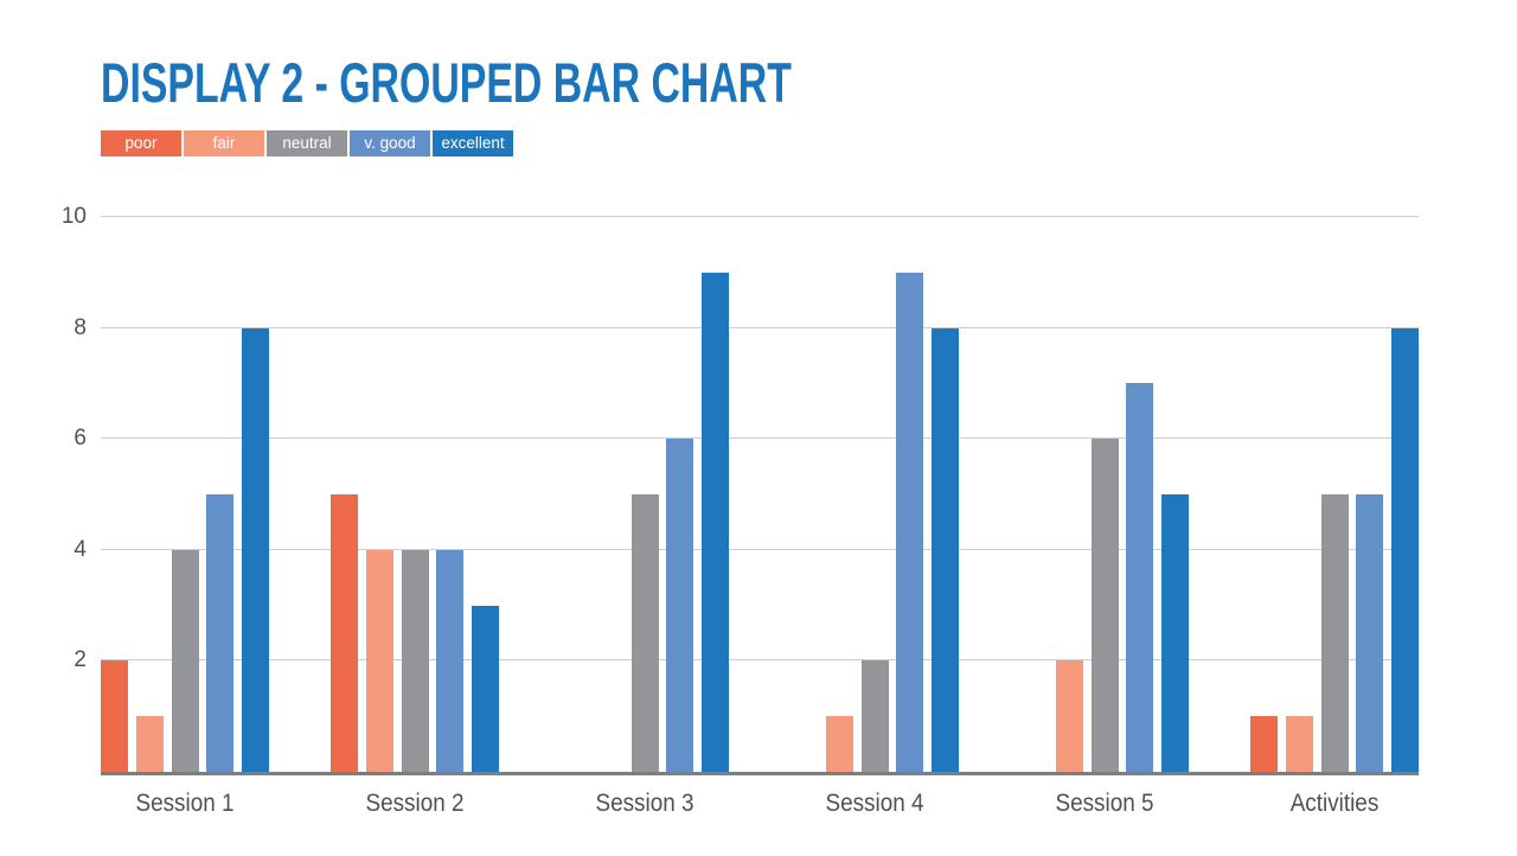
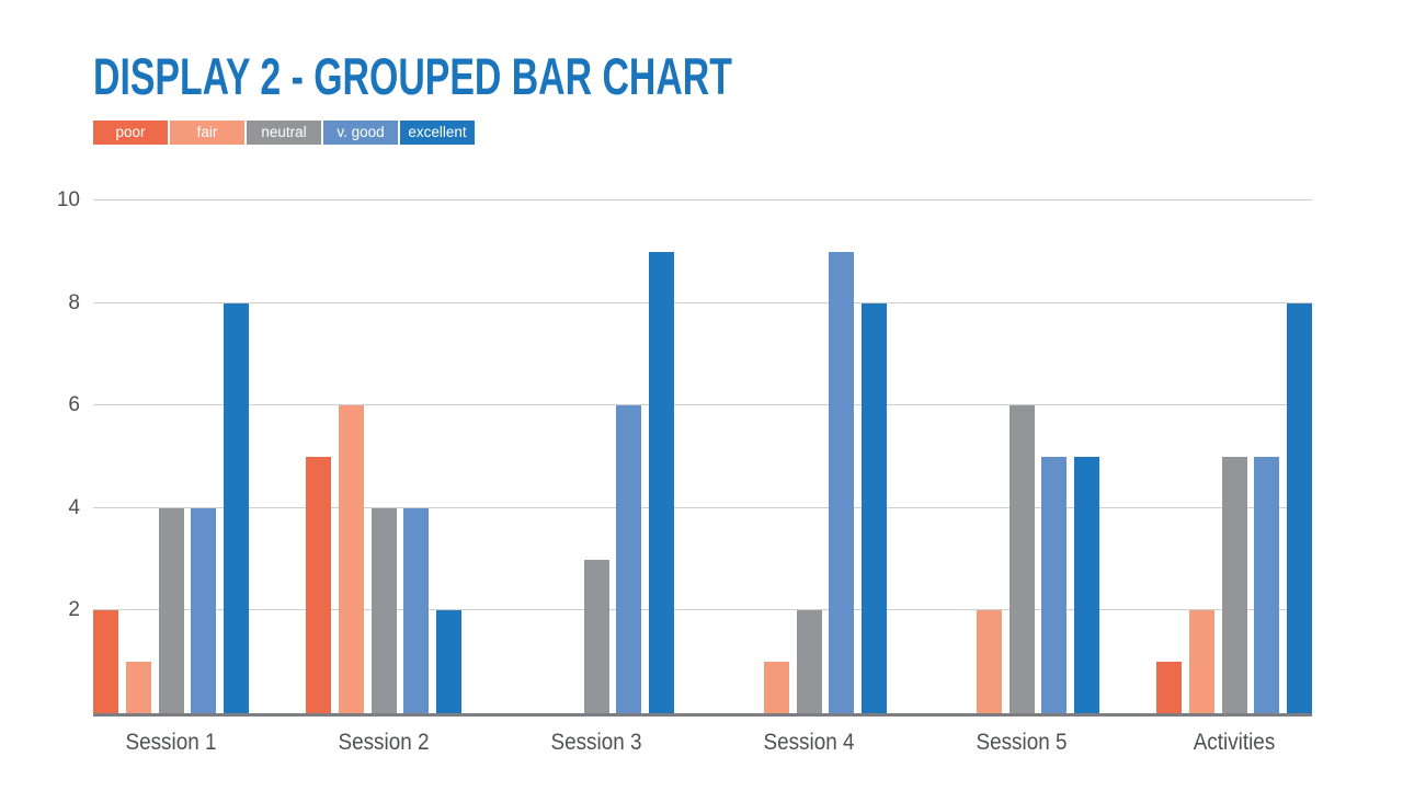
v. good/Session 1: 5 -> 4
fair/Session 2: 4 -> 6
excellent/Session 2: 3 -> 2
neutral/Session 3: 5 -> 3
v. good/Session 5: 7 -> 5
fair/Activities: 1 -> 2
